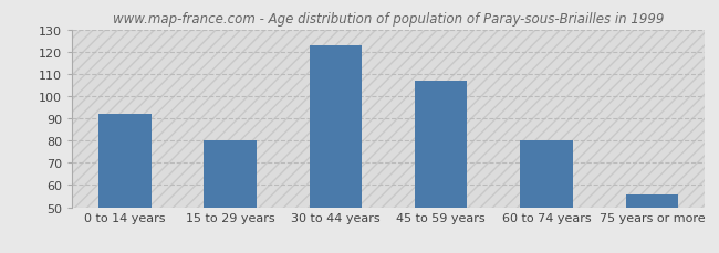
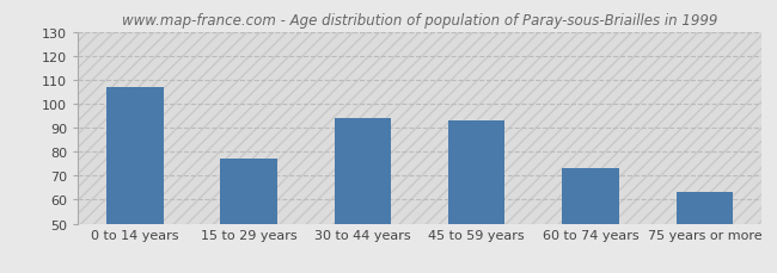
0 to 14 years: 92 -> 107
15 to 29 years: 80 -> 77
30 to 44 years: 123 -> 94
45 to 59 years: 107 -> 93
60 to 74 years: 80 -> 73
75 years or more: 56 -> 63
